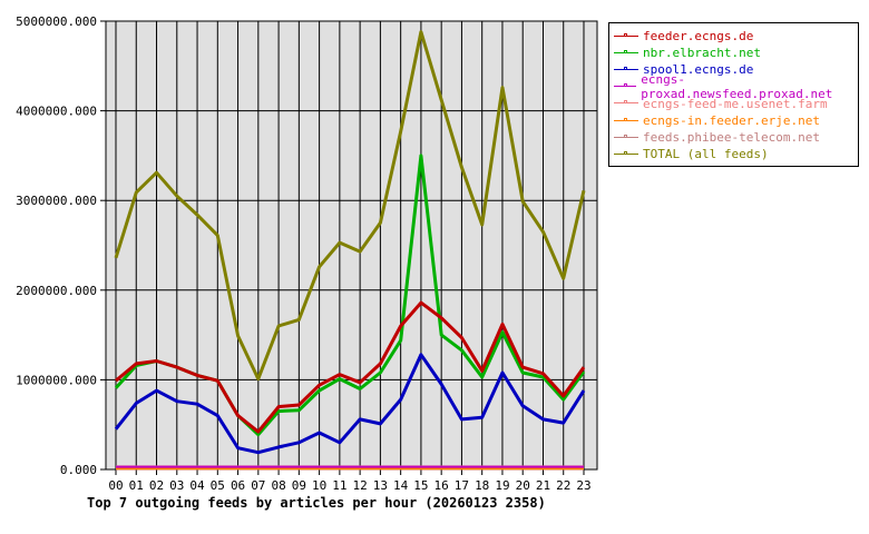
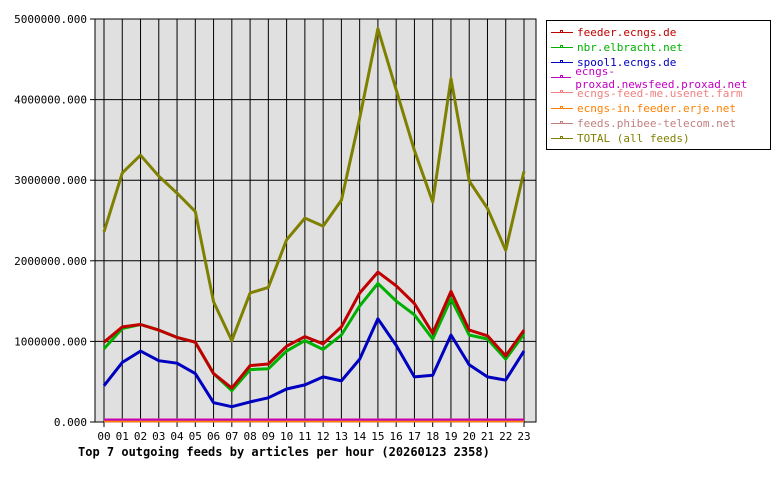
spool1.ecngs.de/11: 300000 -> 500000
nbr.elbracht.net/15: 3500000 -> 1700000
